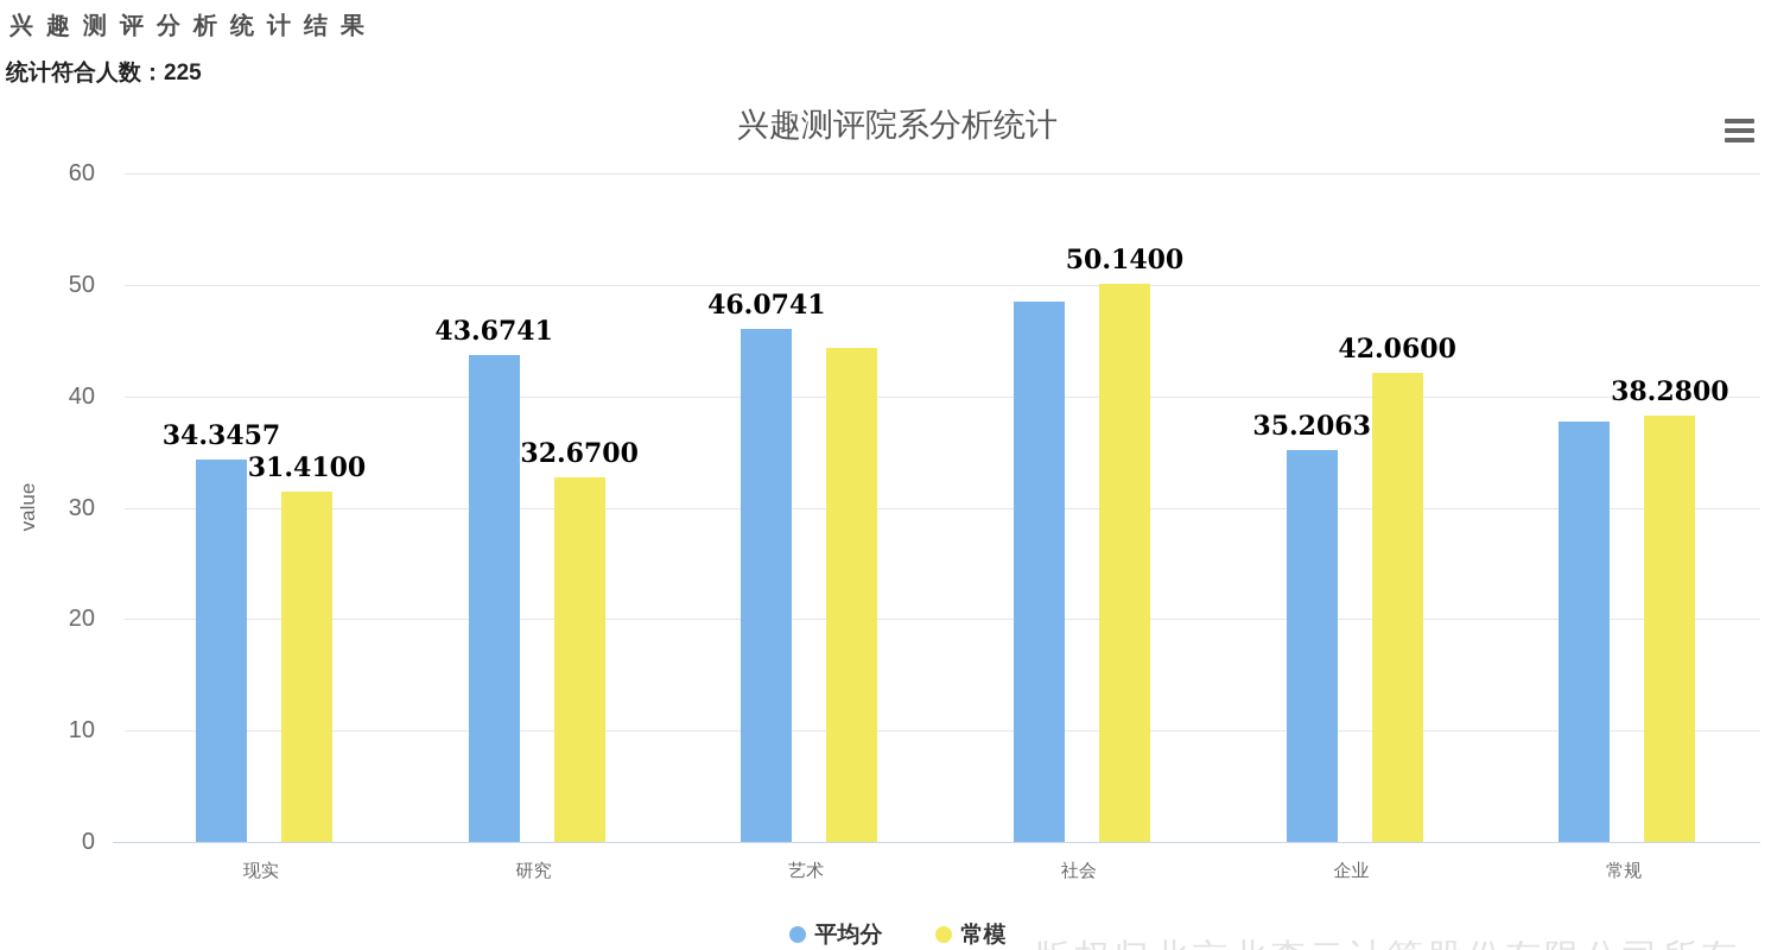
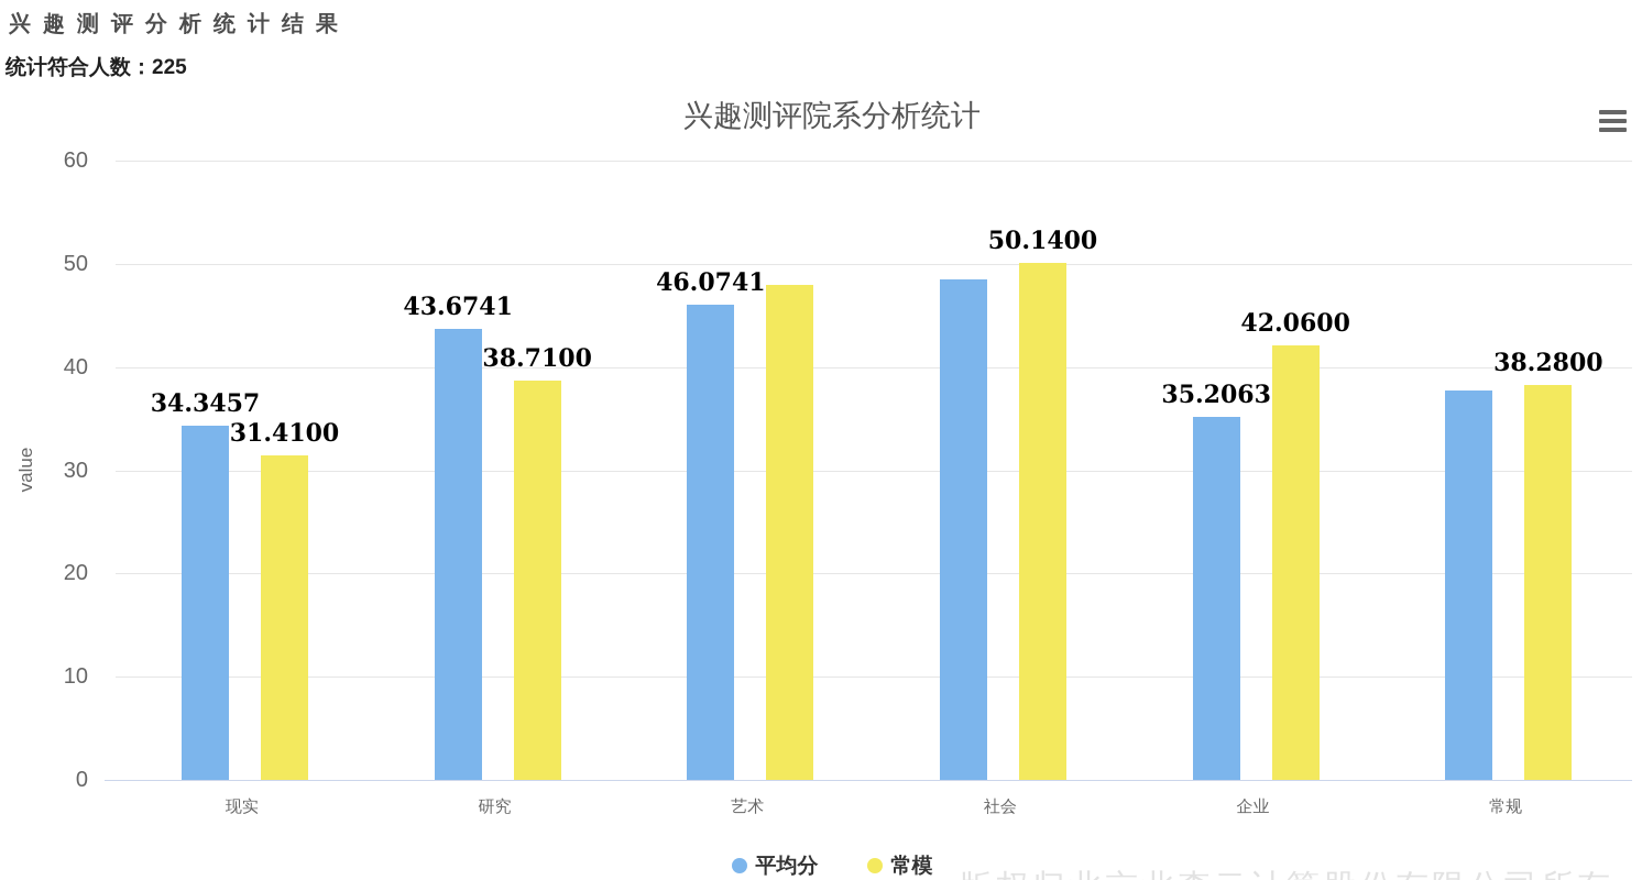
常模/研究: 32.6700 -> 38.7100
常模/艺术: 44 -> 48
